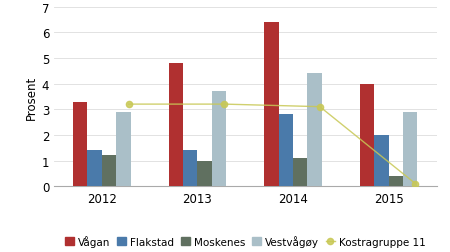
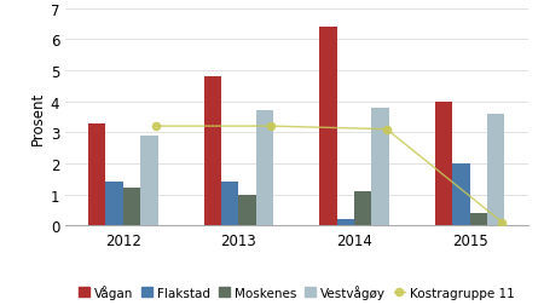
Flakstad/2014: 2.8 -> 0.2
Vestvågøy/2014: 4.4 -> 3.8
Vestvågøy/2015: 2.9 -> 3.6
